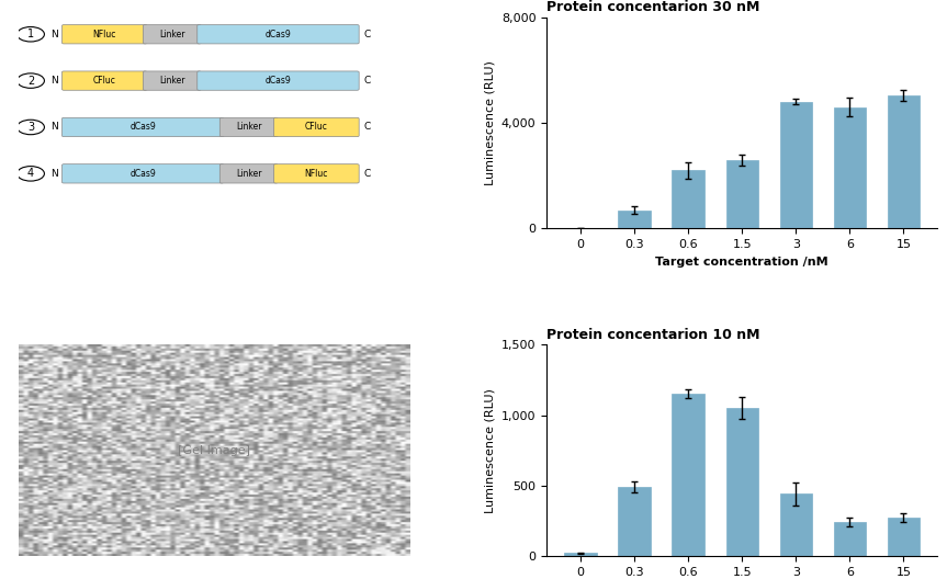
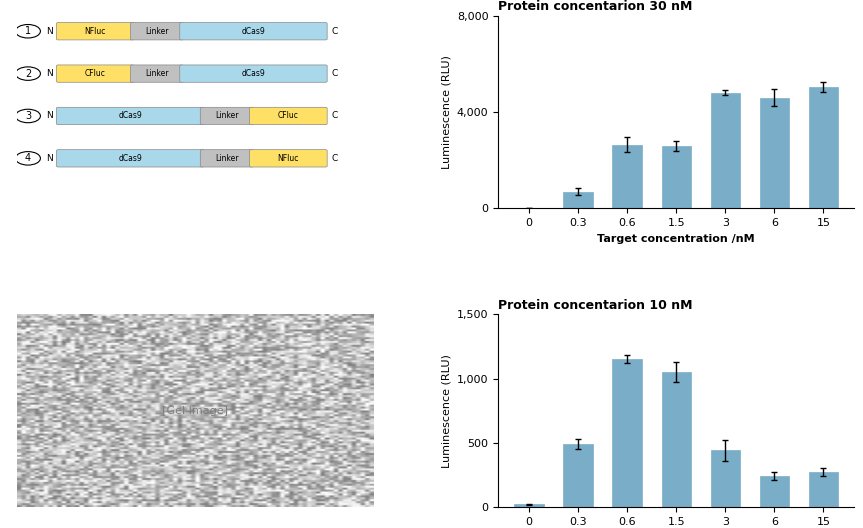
Protein concentarion 30 nM/0.6: 2,200 -> 2,650
